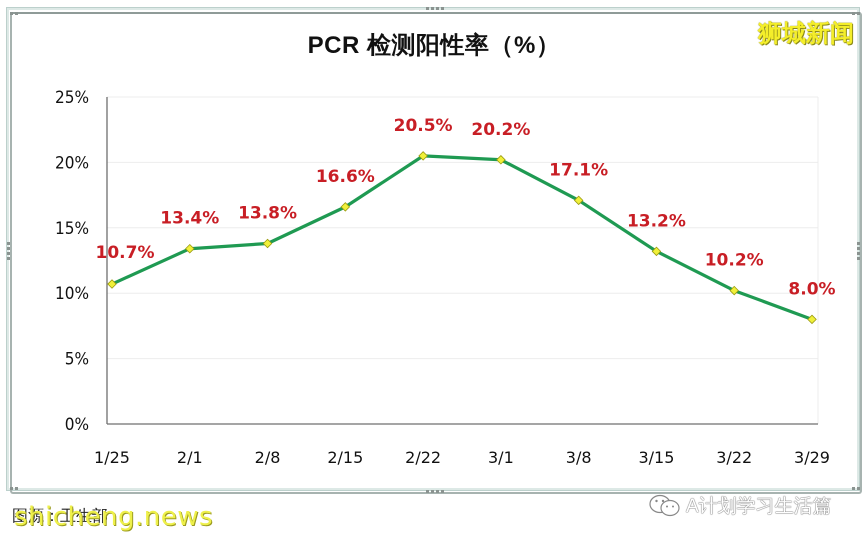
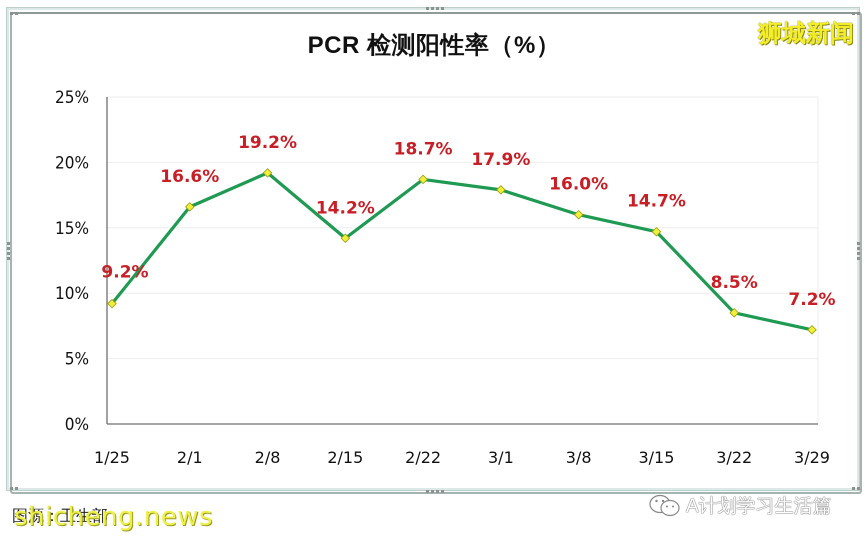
1/25: 10.7% -> 9.2%
2/1: 13.4% -> 16.6%
2/8: 13.8% -> 19.2%
2/15: 16.6% -> 14.2%
2/22: 20.5% -> 18.7%
3/1: 20.2% -> 17.9%
3/8: 17.1% -> 16.0%
3/15: 13.2% -> 14.7%
3/22: 10.2% -> 8.5%
3/29: 8.0% -> 7.2%
